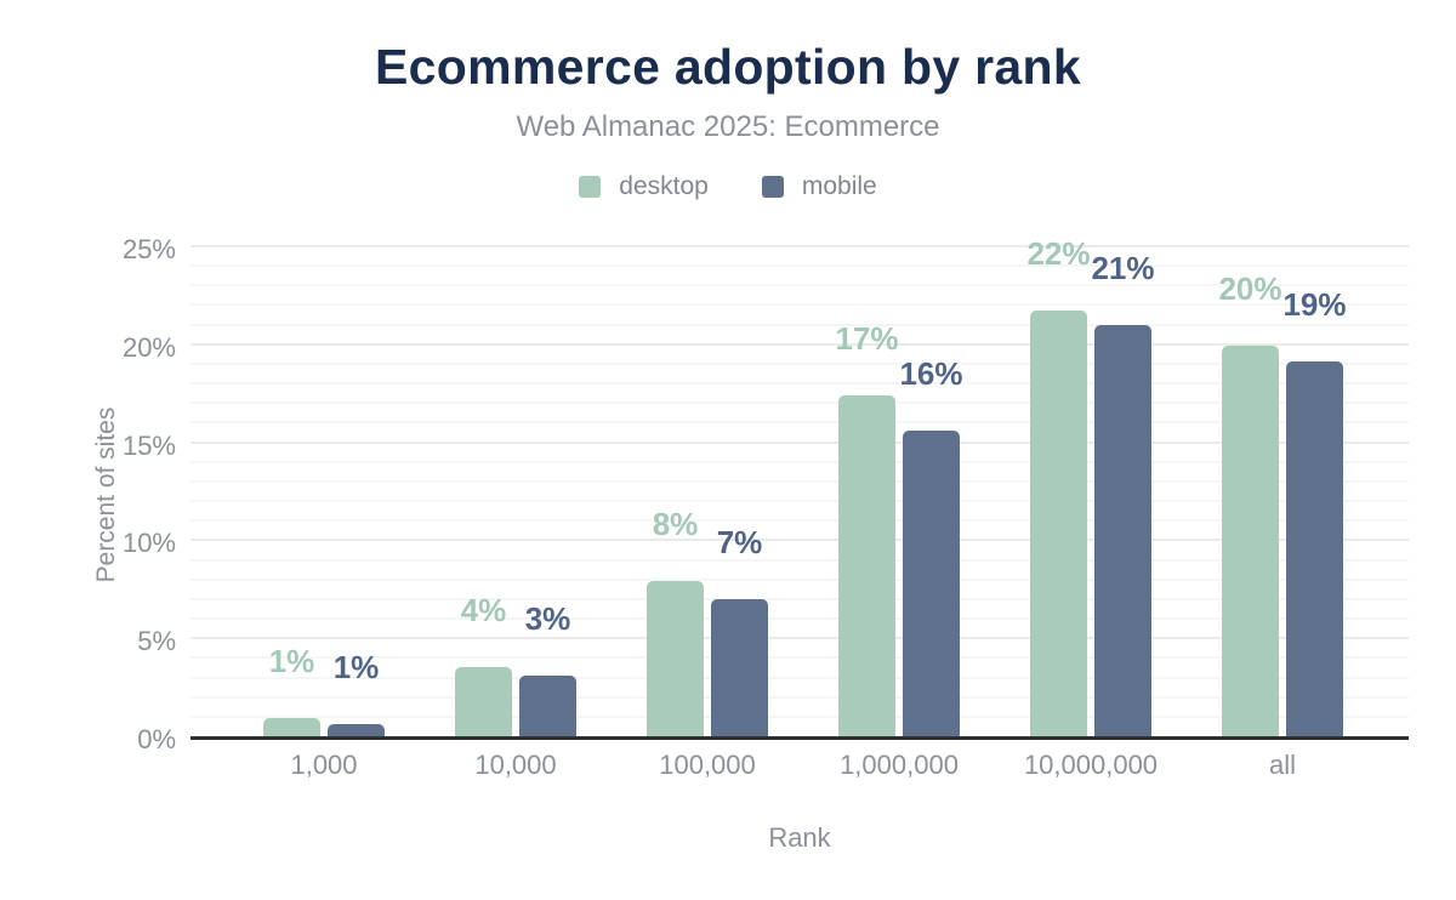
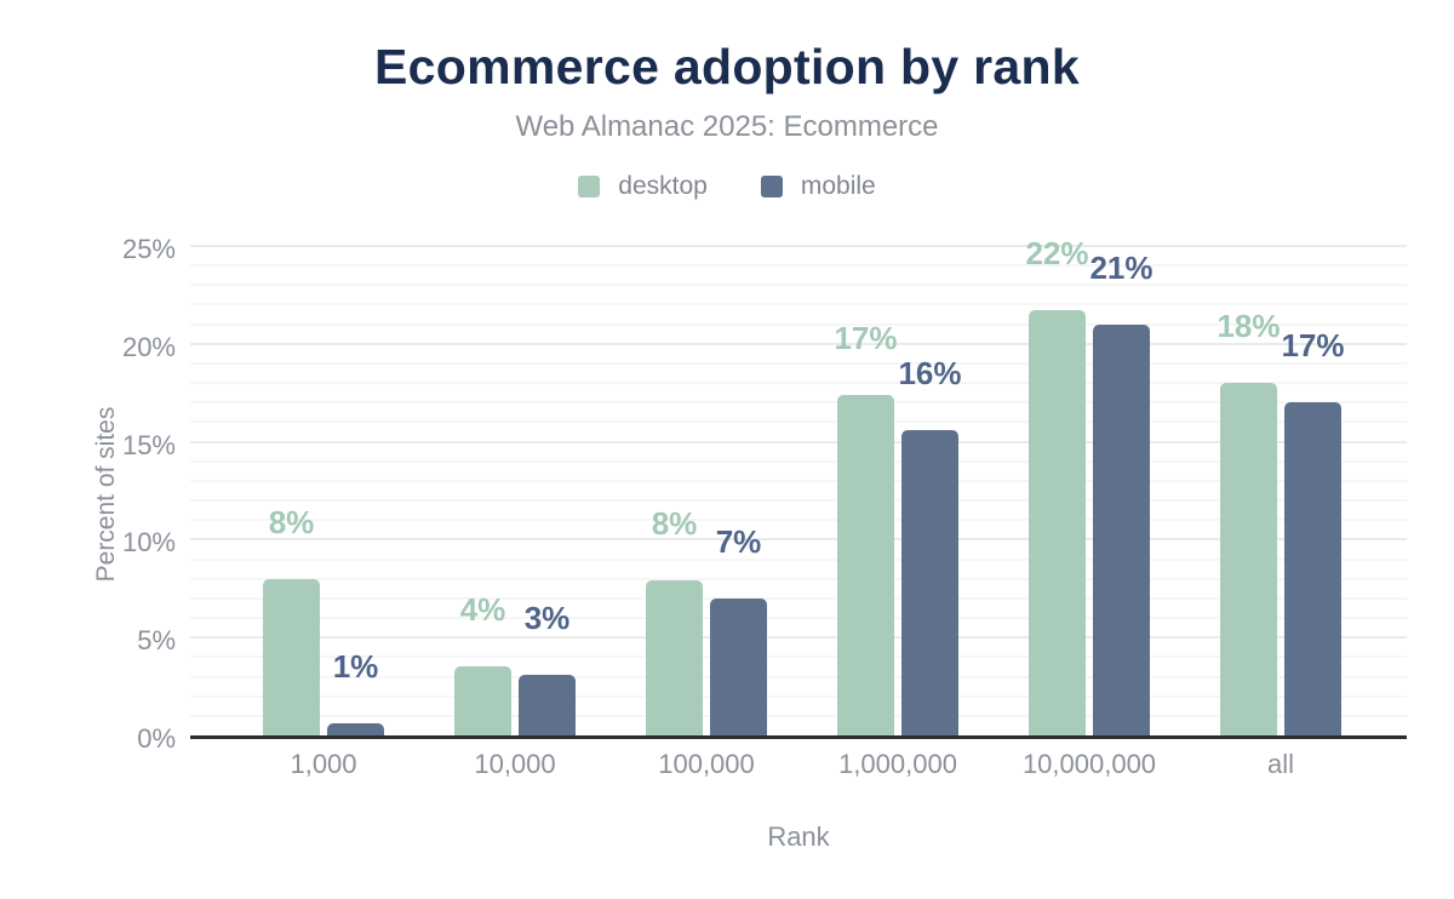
desktop/1,000: 1% -> 8%
desktop/all: 20% -> 18%
mobile/all: 19% -> 17%
